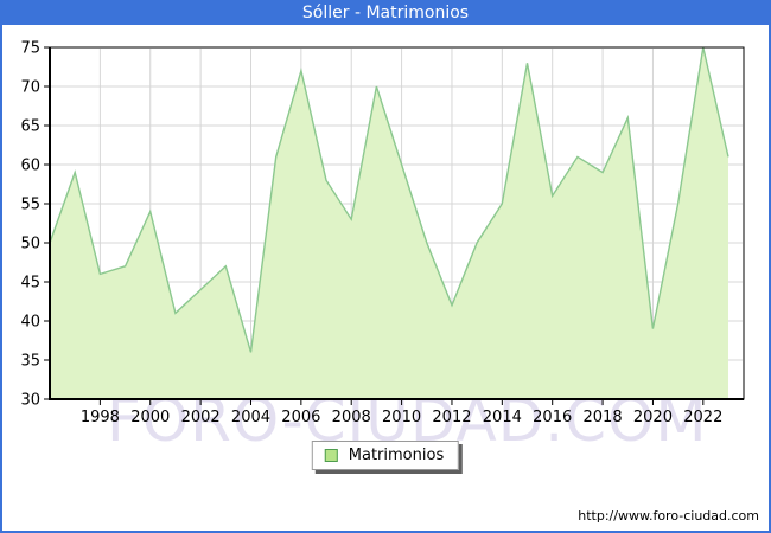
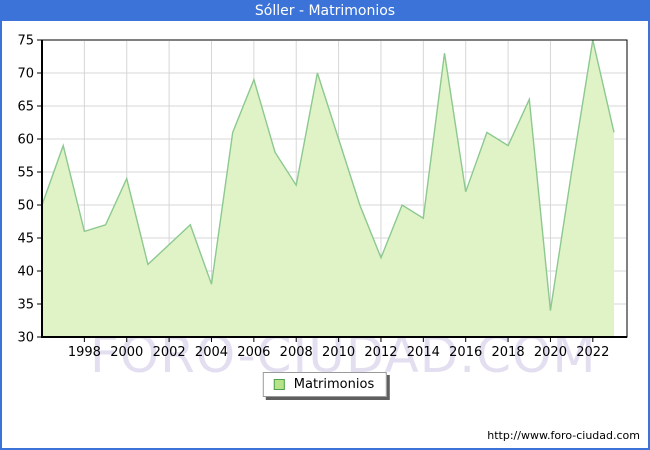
2004: 36 -> 38
2006: 72 -> 69
2014: 55 -> 48
2016: 56 -> 52
2020: 39 -> 34
